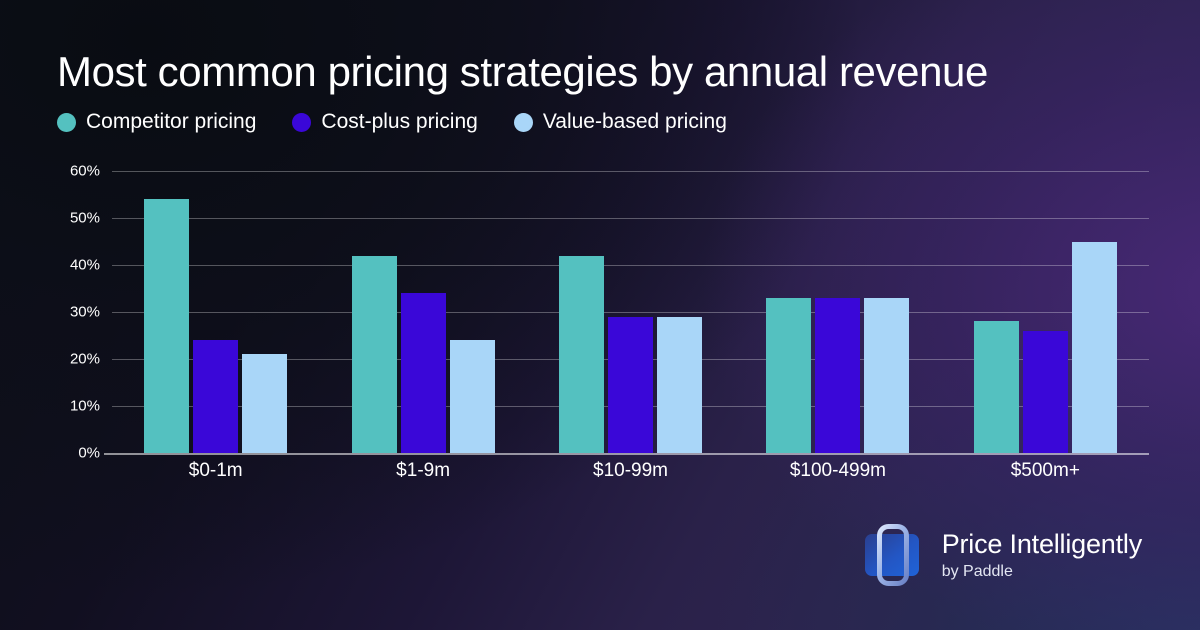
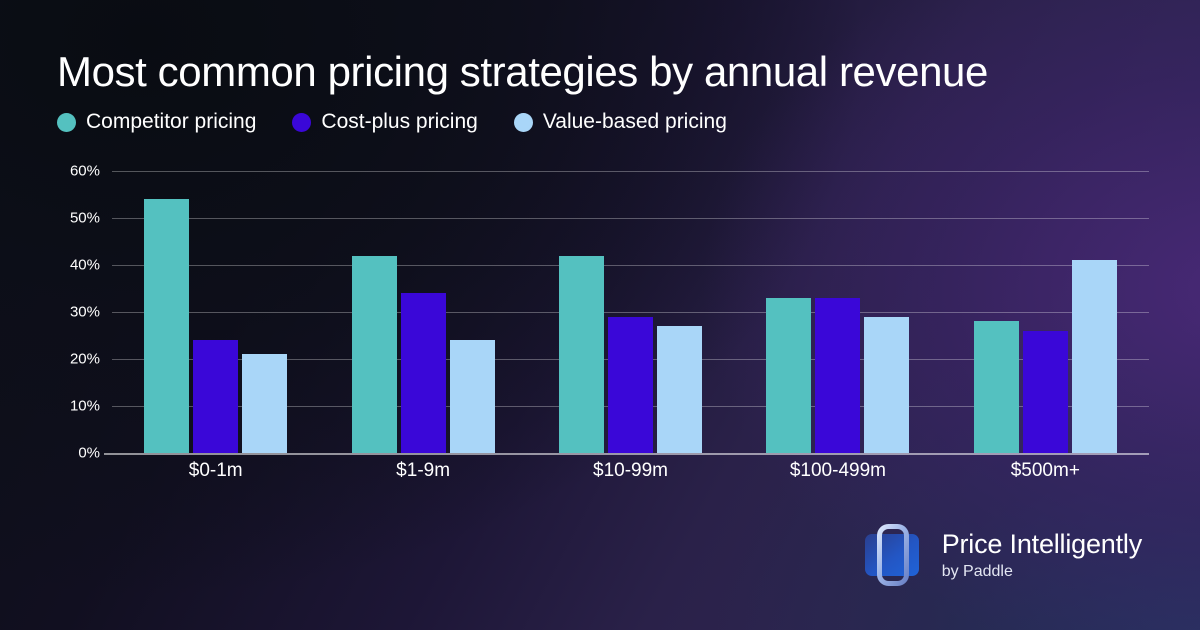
Value-based pricing/$10-99m: 29% -> 27%
Value-based pricing/$100-499m: 33% -> 29%
Value-based pricing/$500m+: 45% -> 41%
